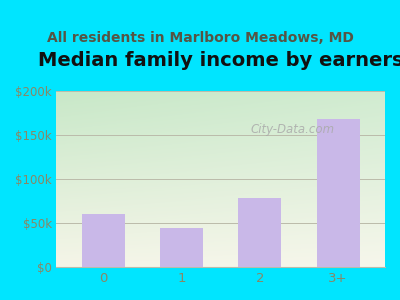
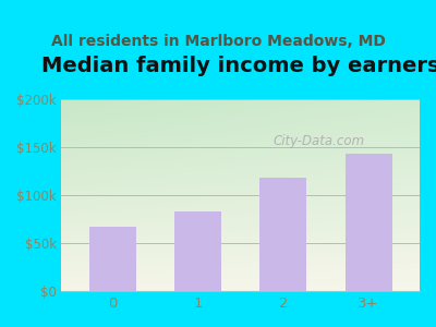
0: $60k -> $67k
1: $44k -> $83k
2: $78k -> $118k
3+: $168k -> $143k
